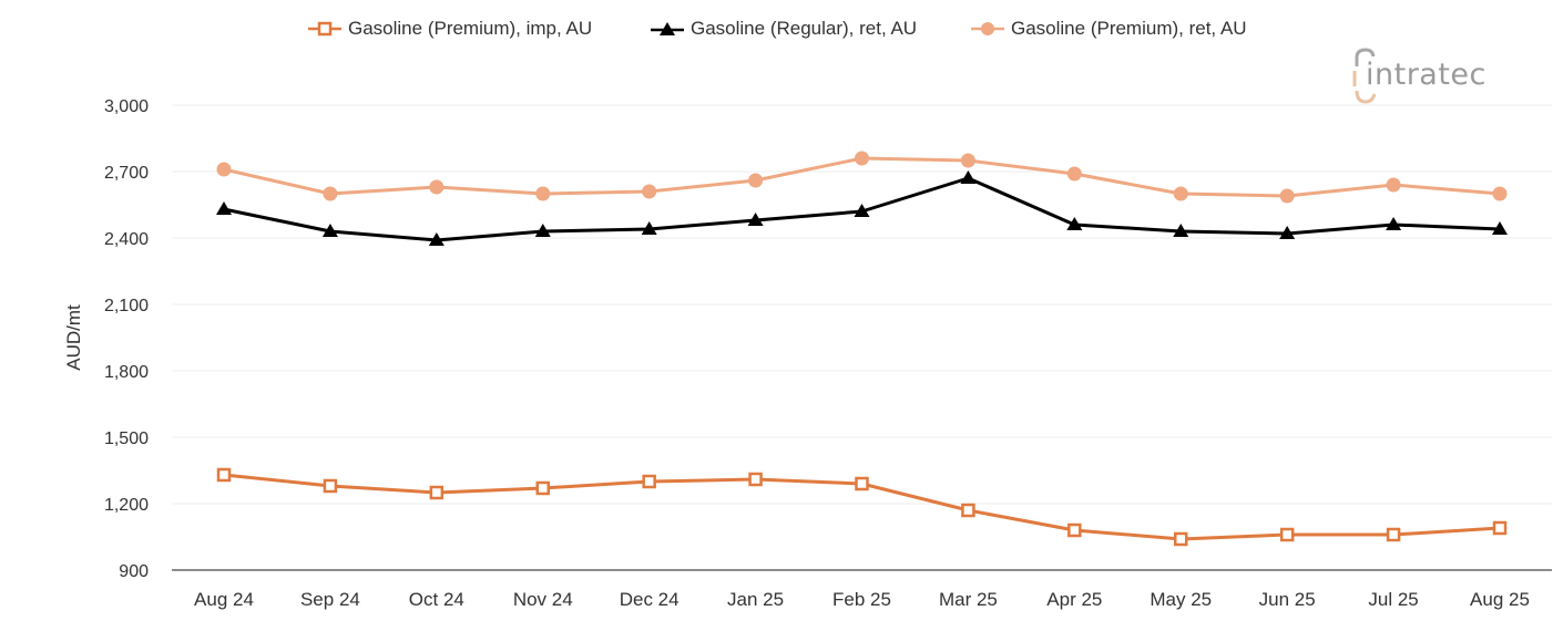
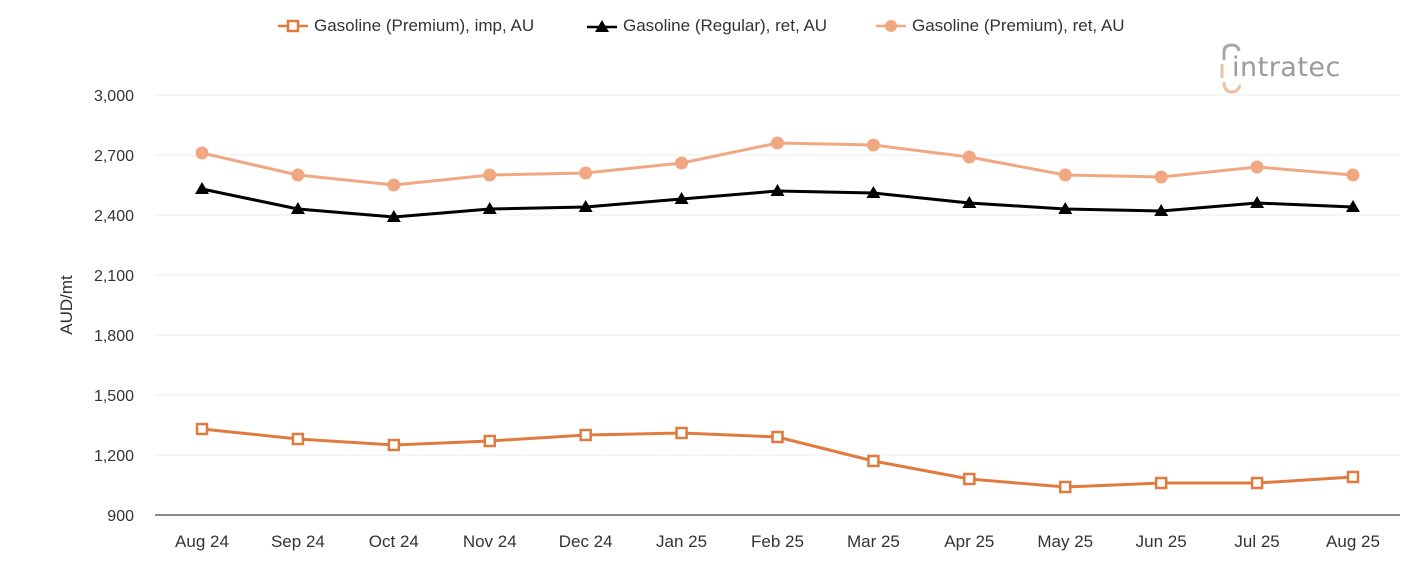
Gasoline (Premium), ret, AU/Oct 24: 2630 -> 2550
Gasoline (Regular), ret, AU/Mar 25: 2670 -> 2510
